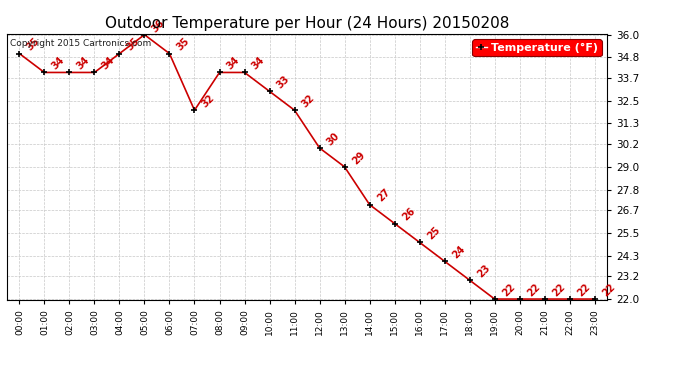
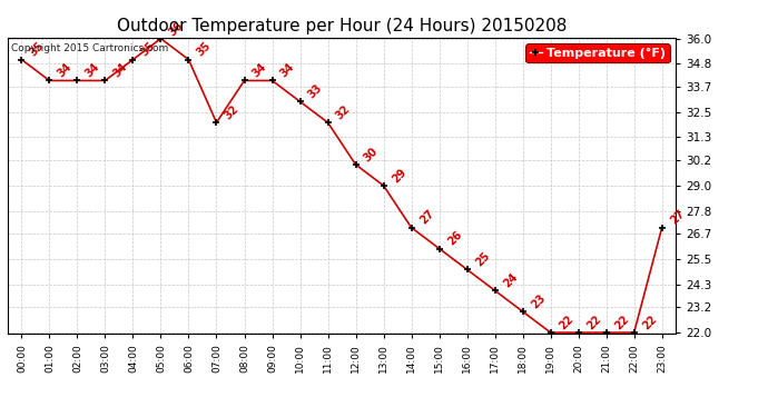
23:00: 22 -> 27
